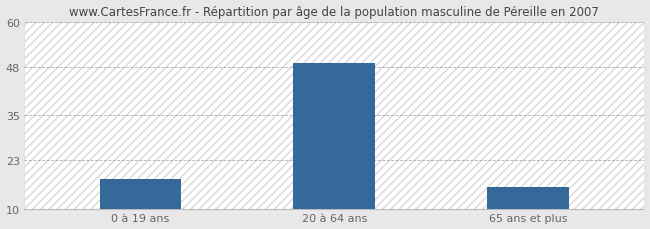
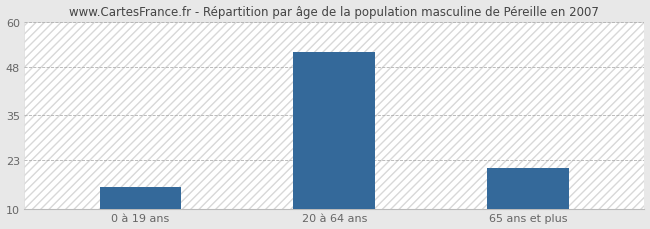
0 à 19 ans: 18 -> 16
20 à 64 ans: 49 -> 52
65 ans et plus: 16 -> 21
